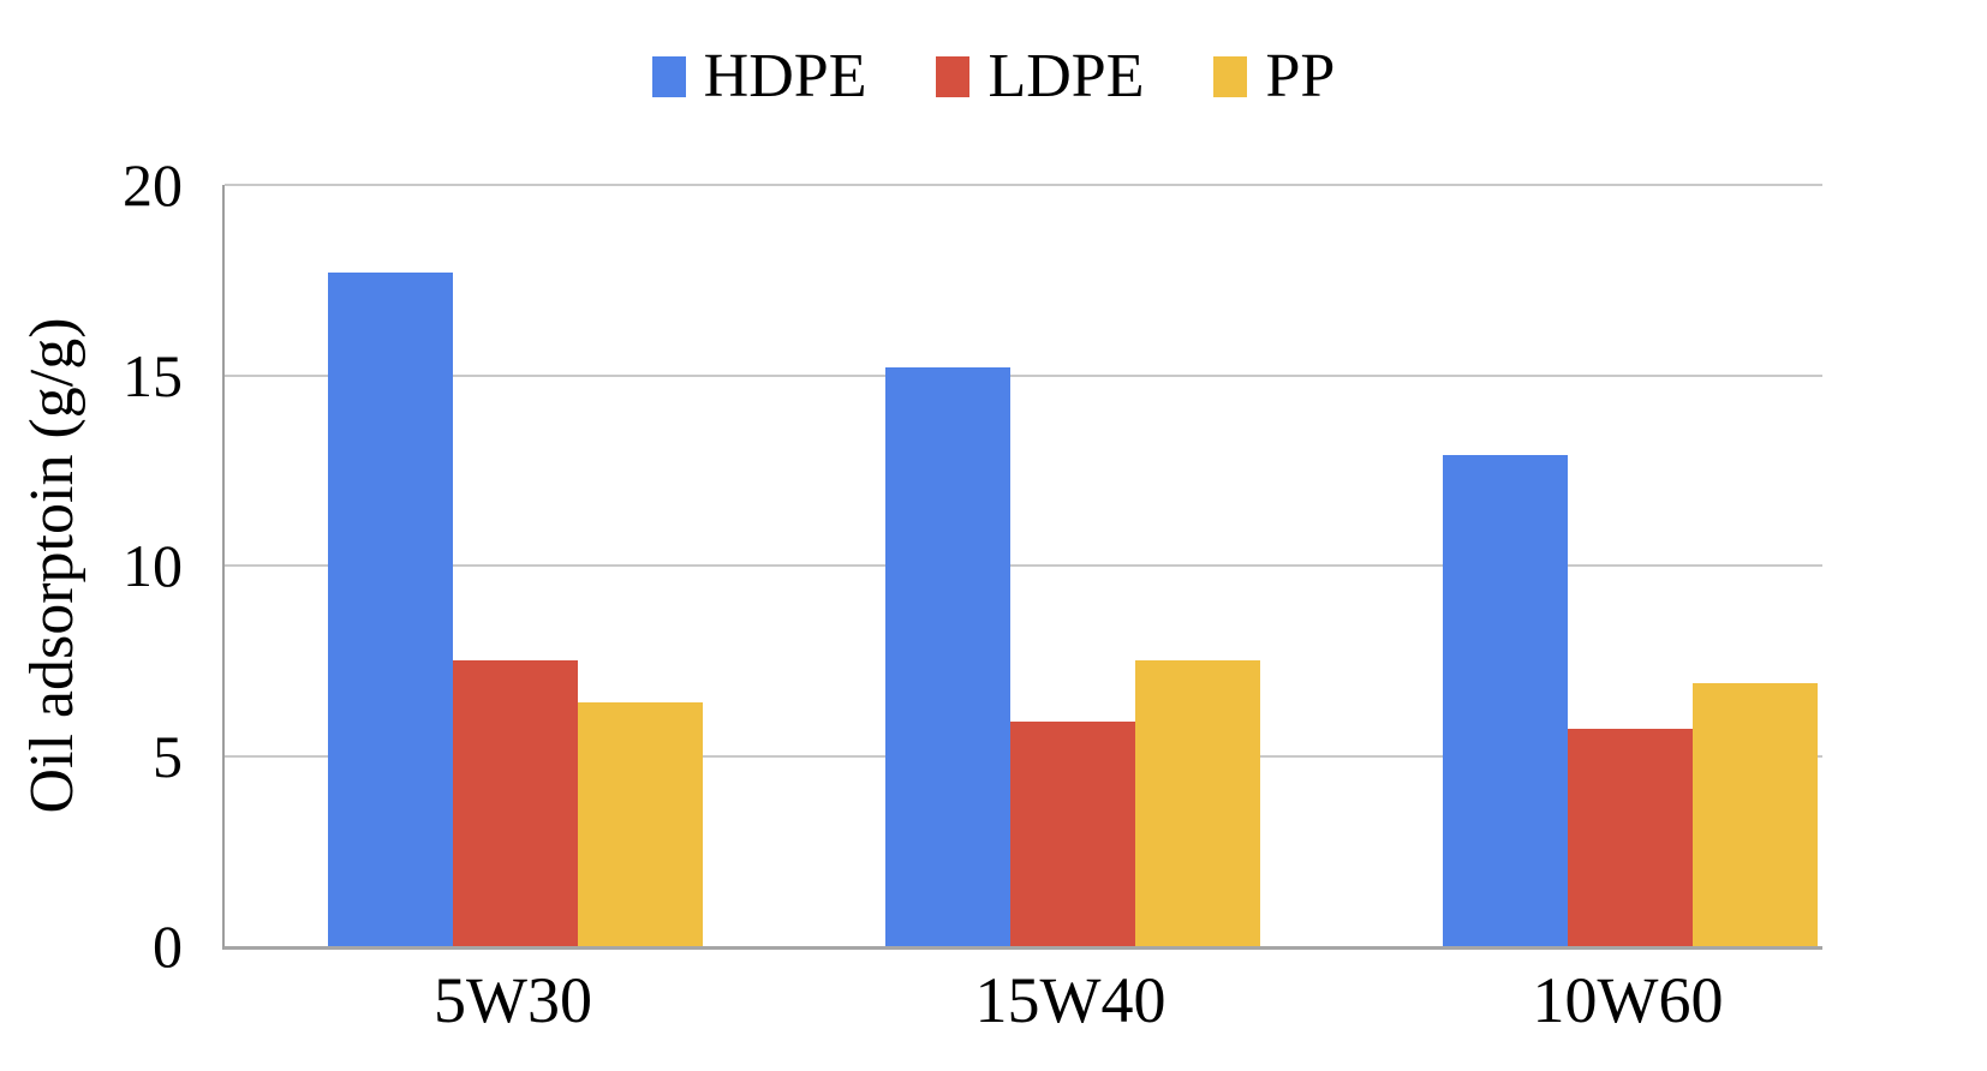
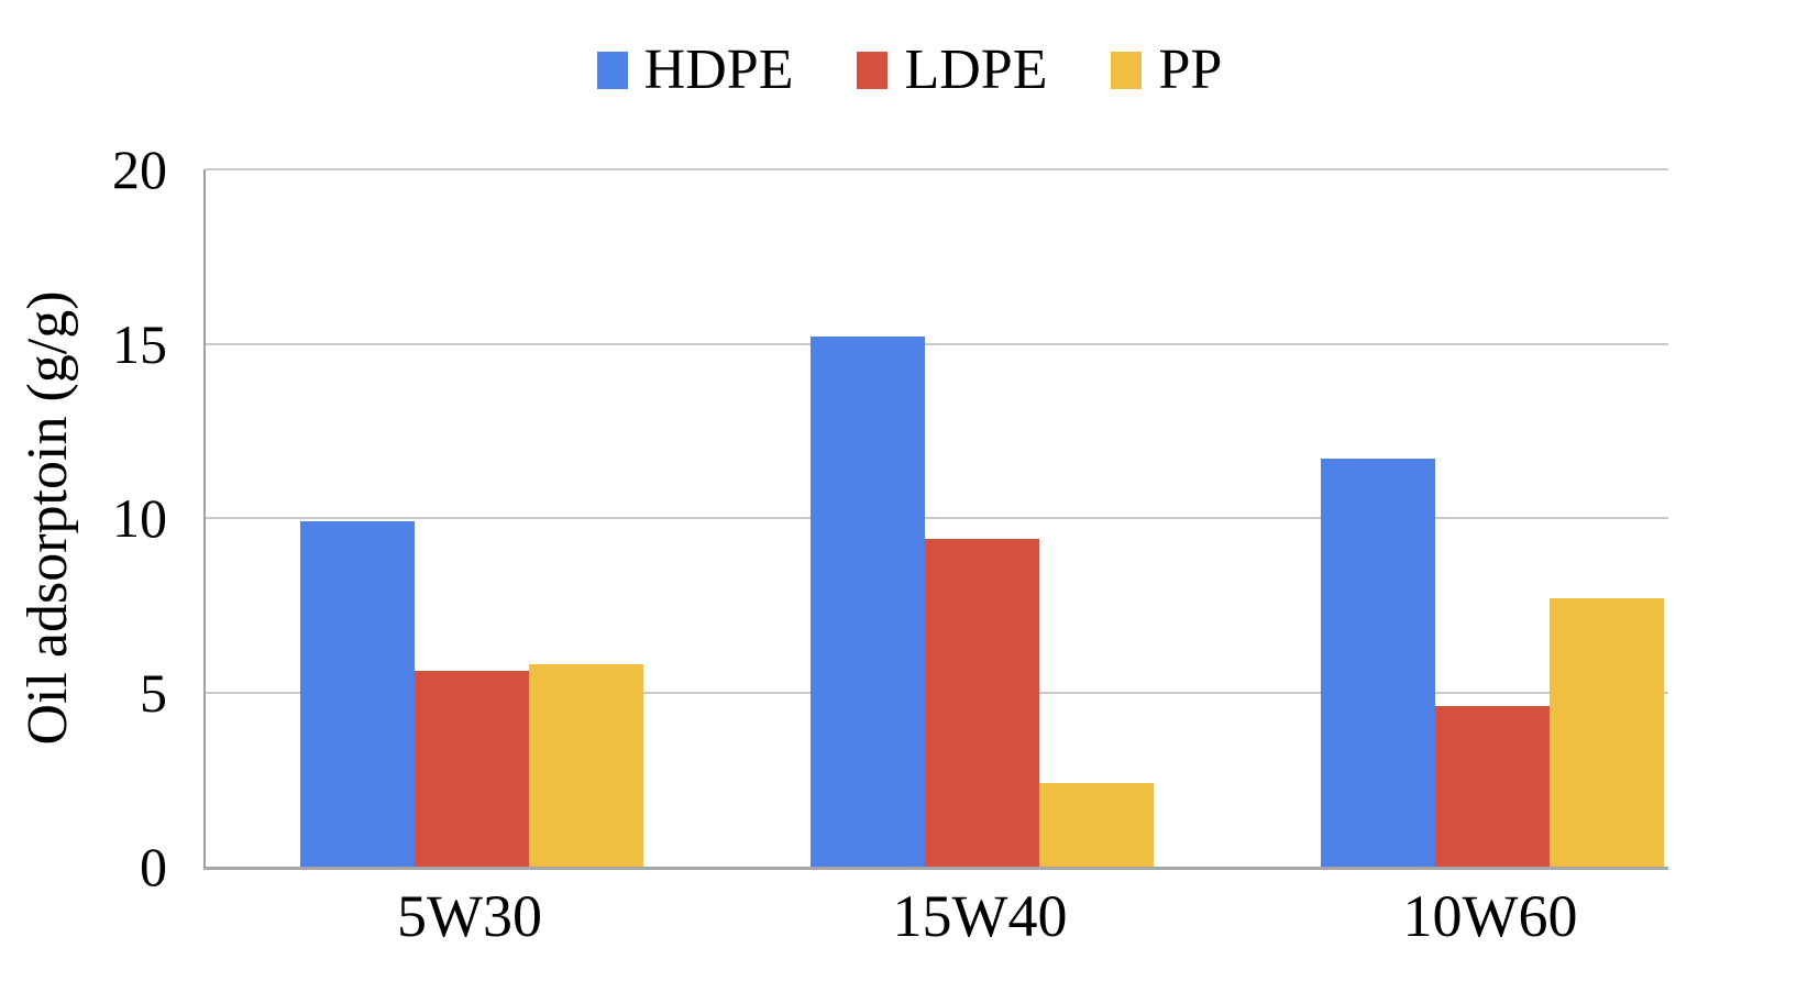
HDPE/5W30: 17.7 -> 9.9
LDPE/5W30: 7.5 -> 5.6
PP/5W30: 6.4 -> 5.8
LDPE/15W40: 5.9 -> 9.4
PP/15W40: 7.5 -> 2.4
HDPE/10W60: 12.9 -> 11.7
LDPE/10W60: 5.7 -> 4.6
PP/10W60: 6.9 -> 7.7
